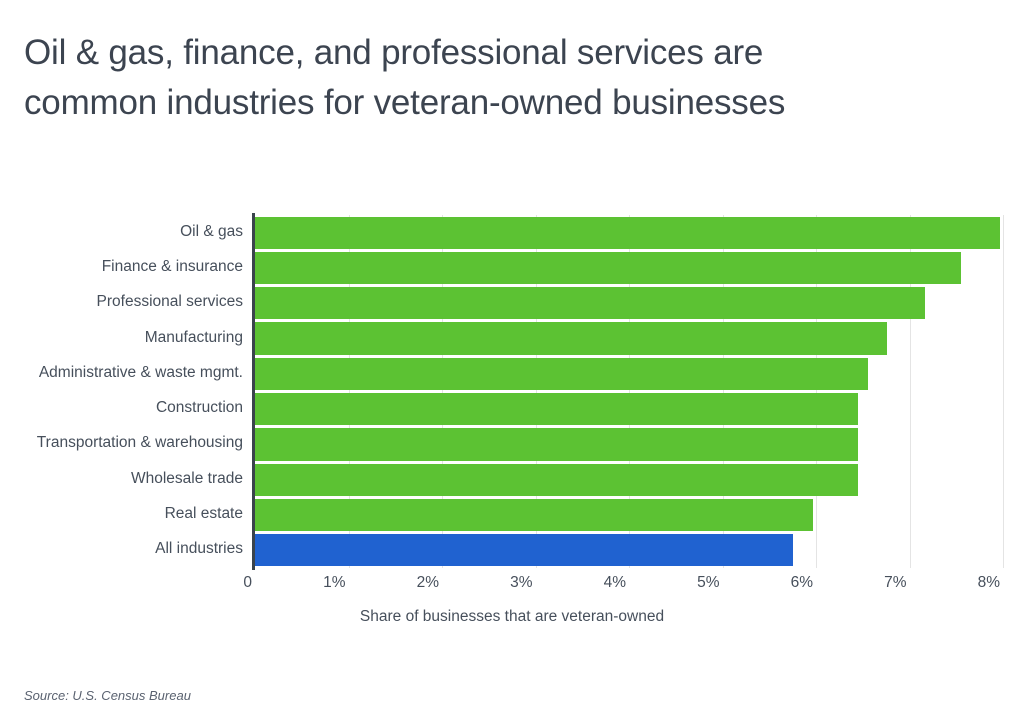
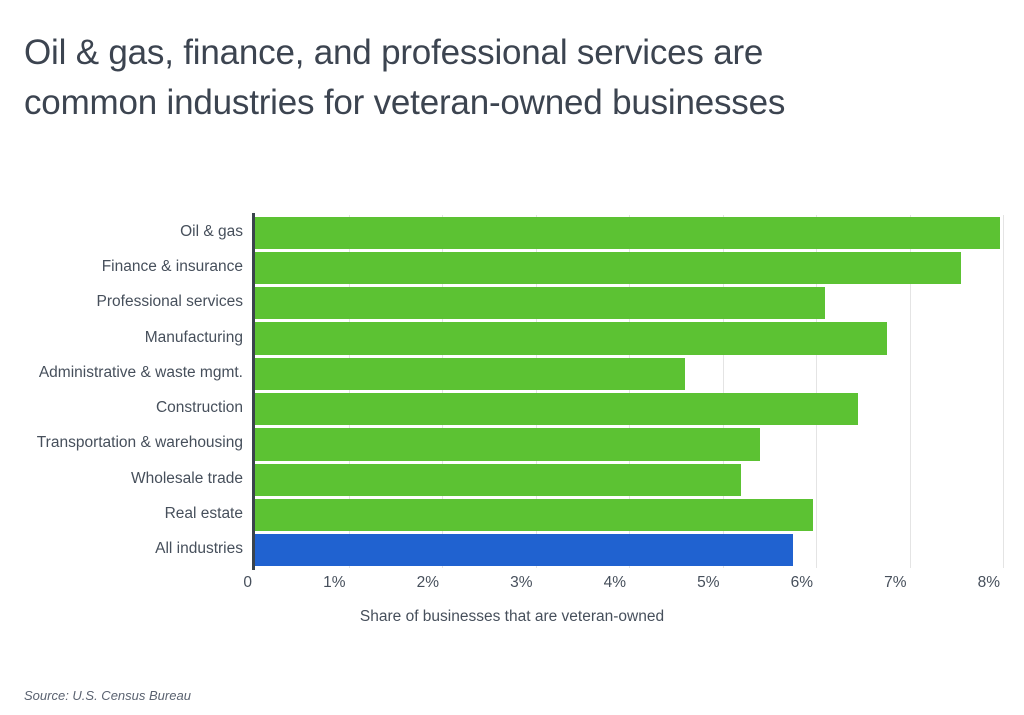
Professional services: 7.2% -> 6.1%
Administrative & waste mgmt.: 6.6% -> 4.6%
Transportation & warehousing: 6.5% -> 5.4%
Wholesale trade: 6.5% -> 5.2%
